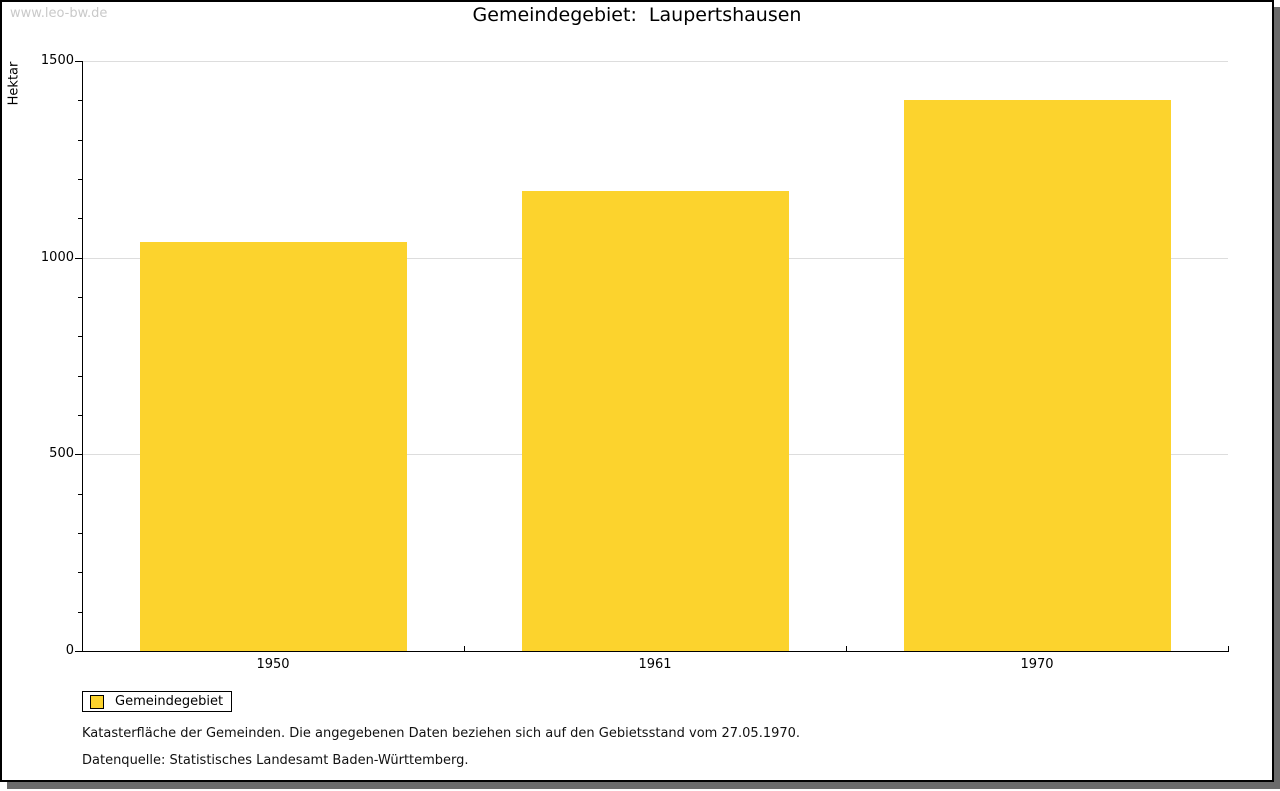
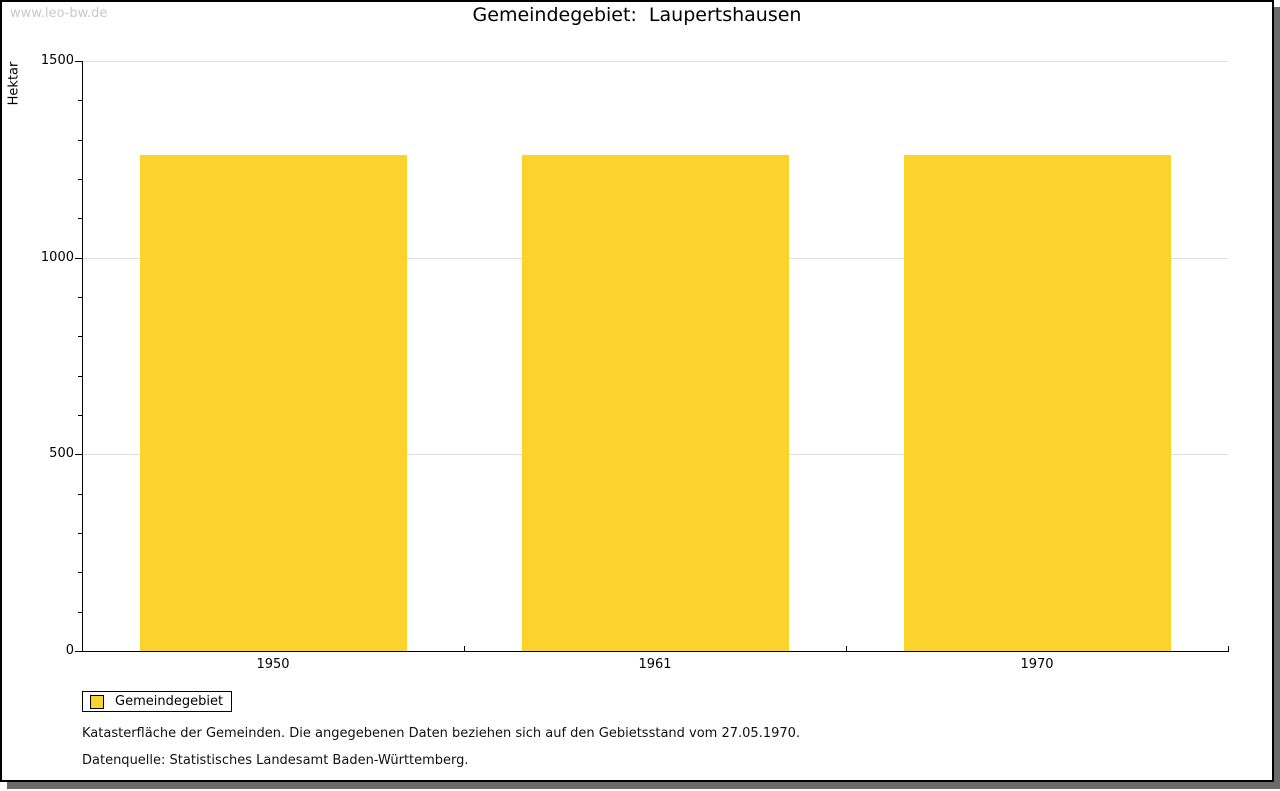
1950: 1040 -> 1260
1961: 1170 -> 1260
1970: 1400 -> 1260
